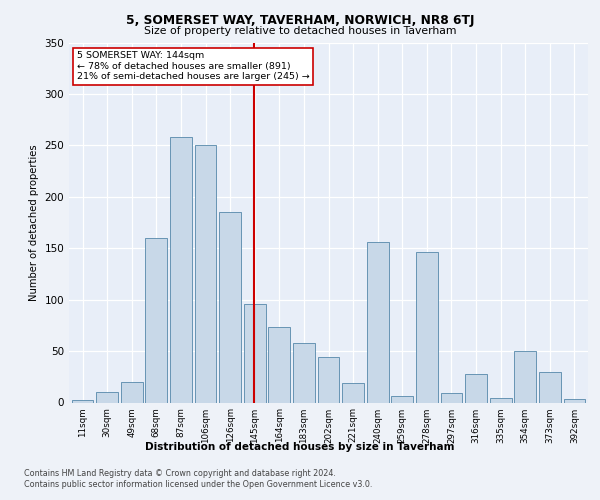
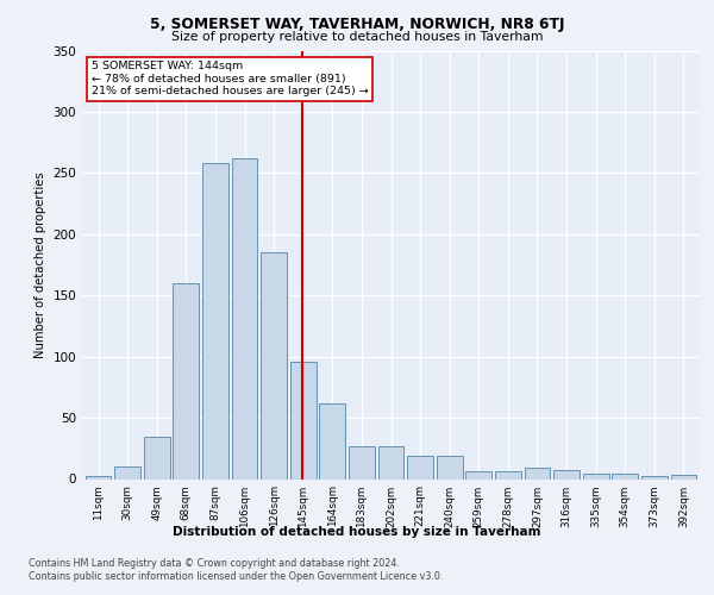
49sqm: 20 -> 35
106sqm: 250 -> 262
164sqm: 73 -> 62
183sqm: 58 -> 27
202sqm: 44 -> 27
240sqm: 156 -> 19
278sqm: 146 -> 6
316sqm: 28 -> 7
354sqm: 50 -> 4
373sqm: 30 -> 2
